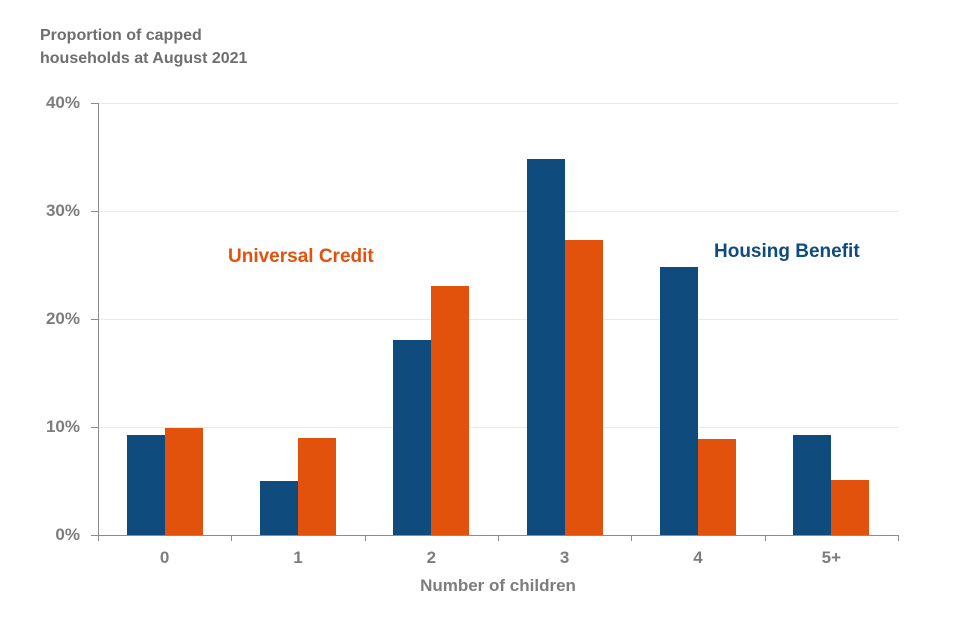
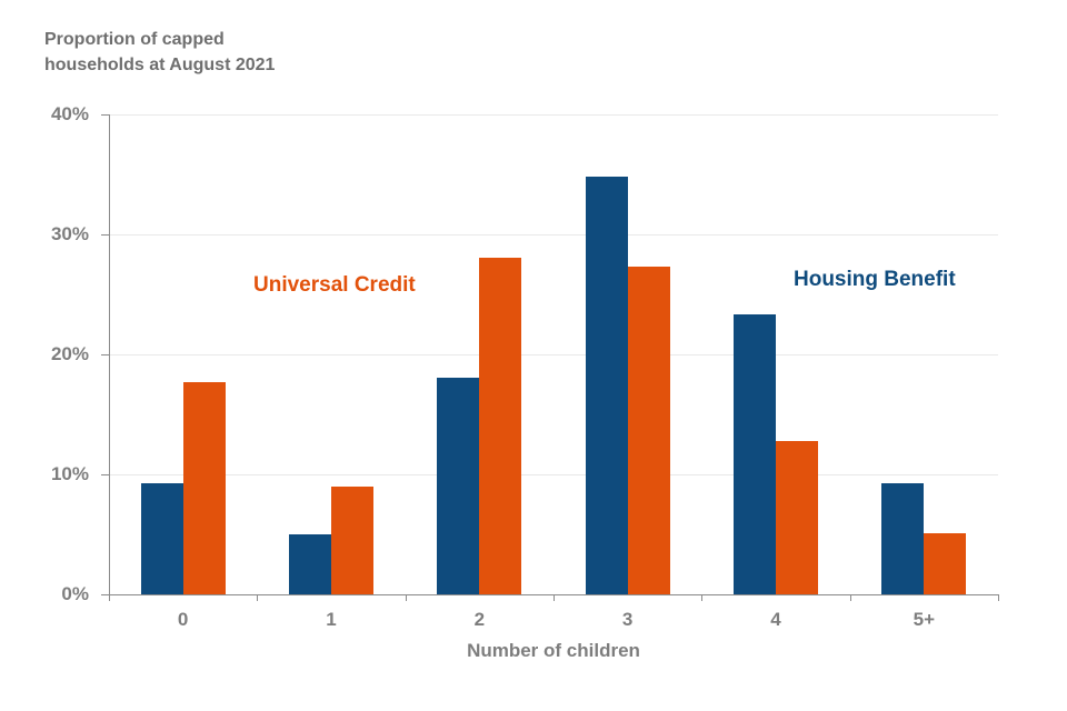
Universal Credit/0: 9.9% -> 17.7%
Universal Credit/2: 23.1% -> 28.1%
Housing Benefit/4: 24.8% -> 23.3%
Universal Credit/4: 8.9% -> 12.8%
